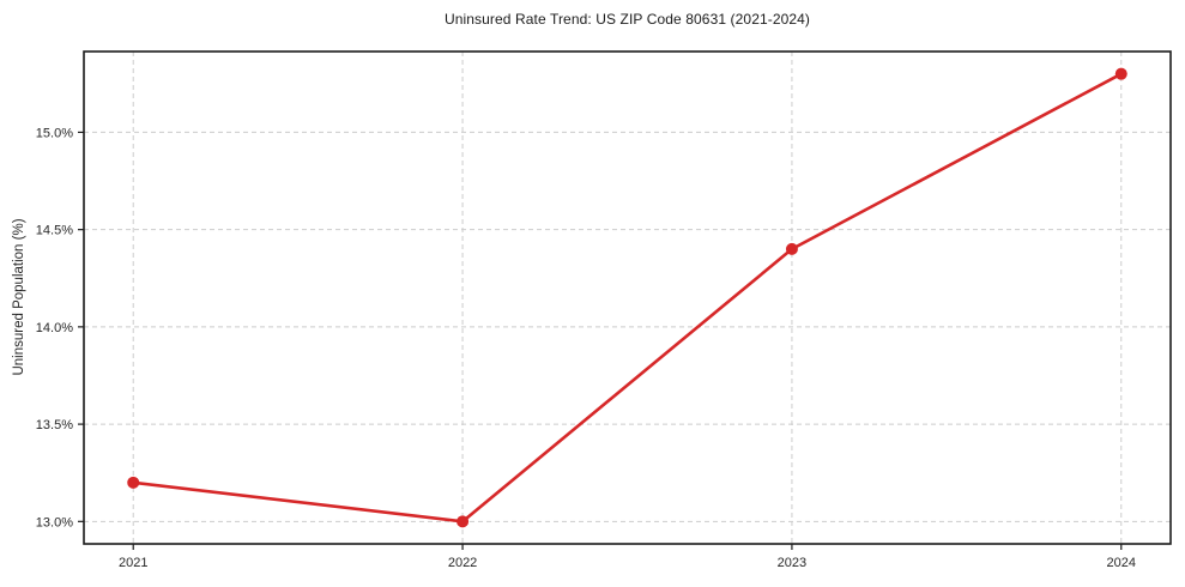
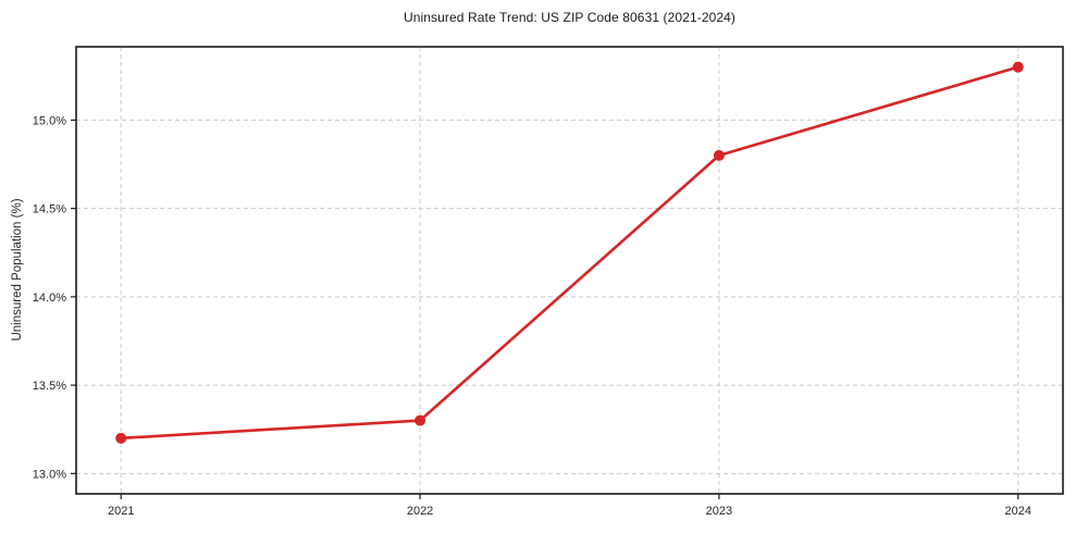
2022: 13.0% -> 13.3%
2023: 14.4% -> 14.8%
